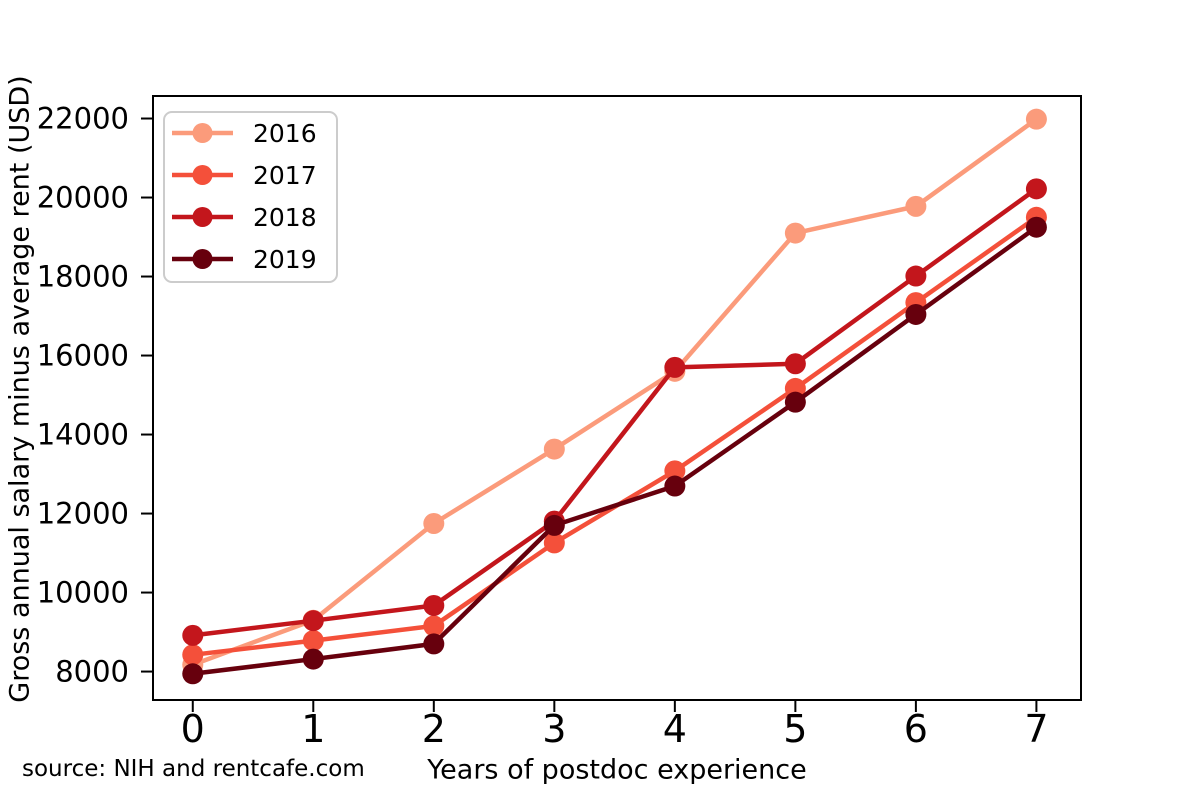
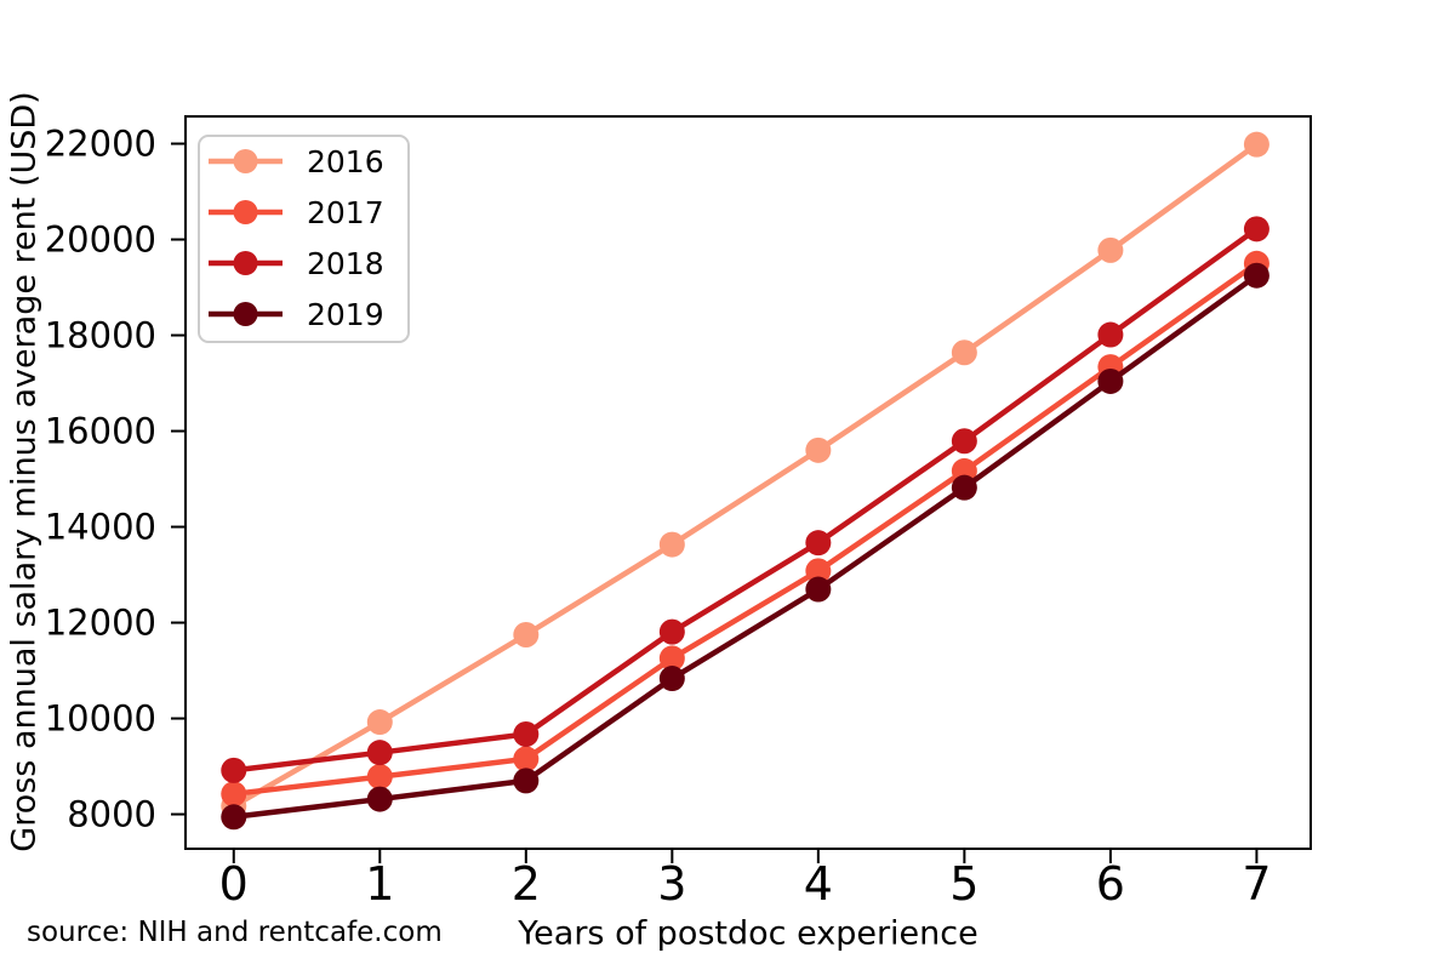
2016/1: 9300 -> 9900
2019/3: 11700 -> 10800
2018/4: 15700 -> 13700
2016/5: 19100 -> 17600
